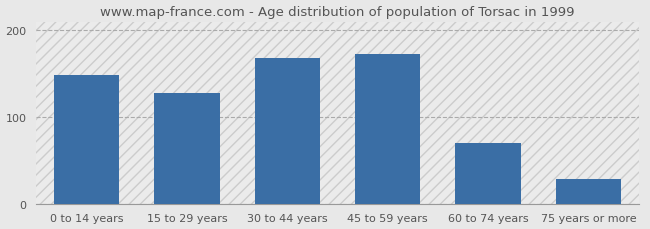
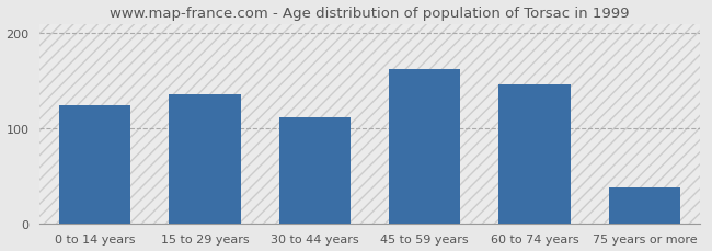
0 to 14 years: 148 -> 124
15 to 29 years: 128 -> 136
30 to 44 years: 168 -> 112
45 to 59 years: 172 -> 162
60 to 74 years: 70 -> 146
75 years or more: 28 -> 38
